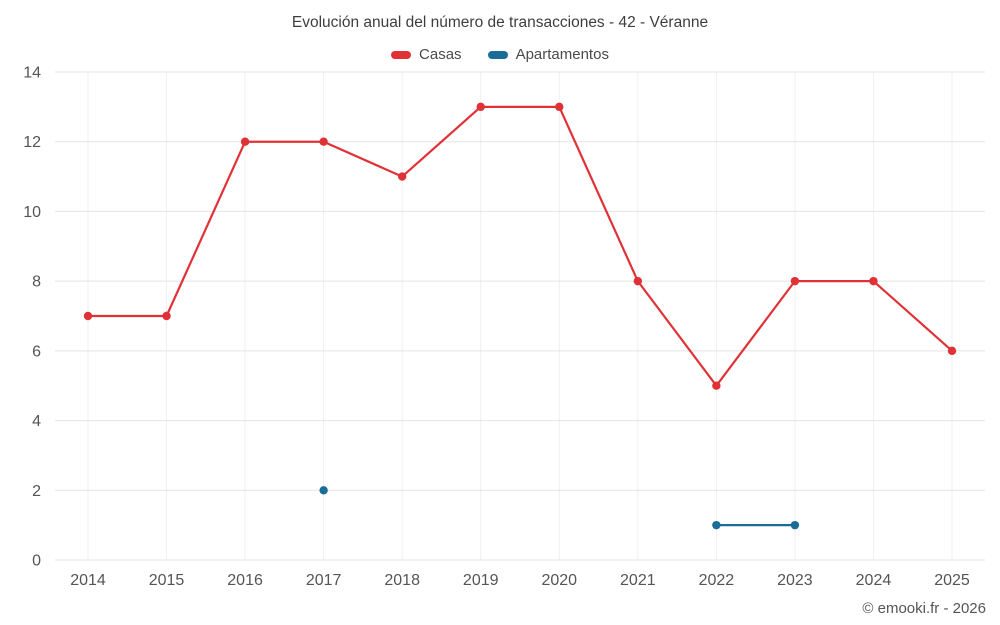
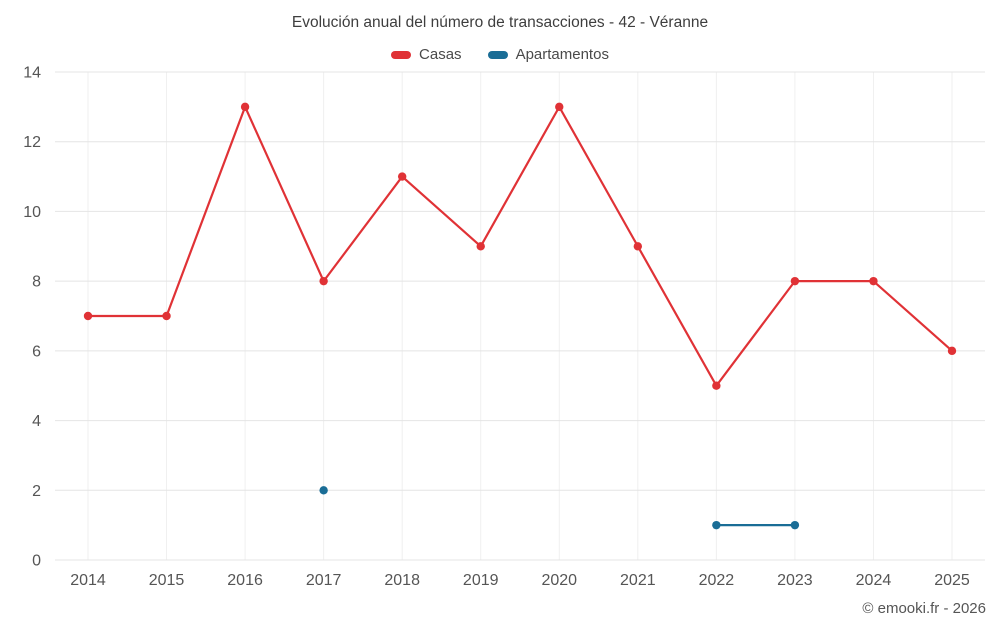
Casas/2016: 12 -> 13
Casas/2017: 12 -> 8
Casas/2019: 13 -> 9
Casas/2021: 8 -> 9
